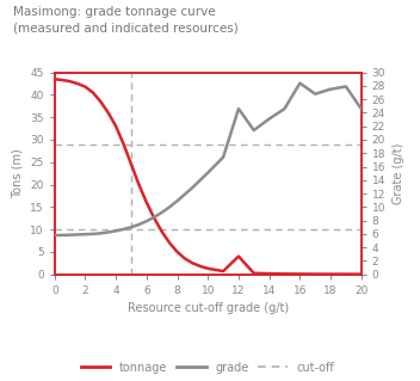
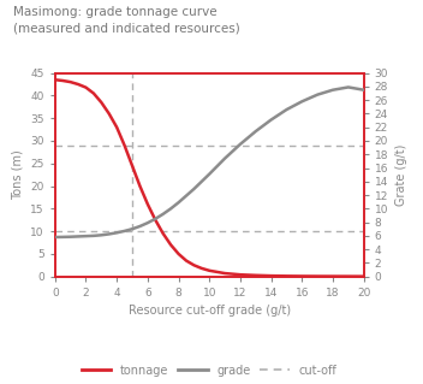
tonnage/12: 4.0 -> 0.4
grade/12: 24.6 -> 19.5
grade/16: 28.4 -> 25.8
grade/20: 24.6 -> 27.5
